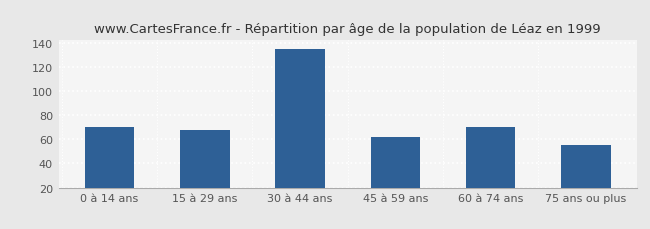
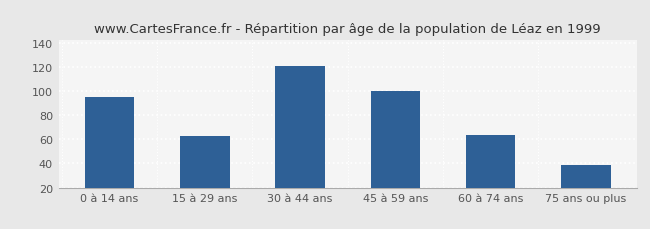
0 à 14 ans: 70 -> 95
15 à 29 ans: 68 -> 63
30 à 44 ans: 135 -> 121
45 à 59 ans: 62 -> 100
60 à 74 ans: 70 -> 64
75 ans ou plus: 55 -> 39
